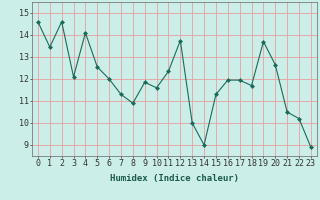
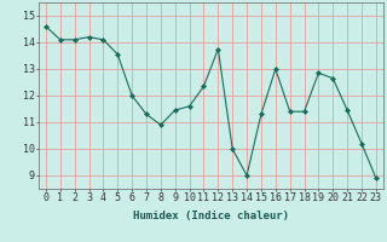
1: 13.45 -> 14.10
2: 14.60 -> 14.10
3: 12.10 -> 14.20
5: 12.55 -> 13.55
9: 11.85 -> 11.45
16: 11.95 -> 13.00
17: 11.95 -> 11.40
18: 11.70 -> 11.40
19: 13.70 -> 12.85
21: 10.50 -> 11.45
